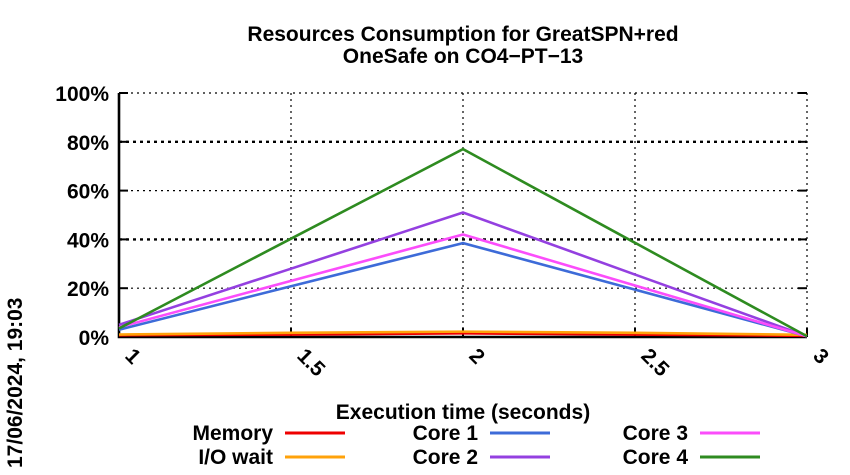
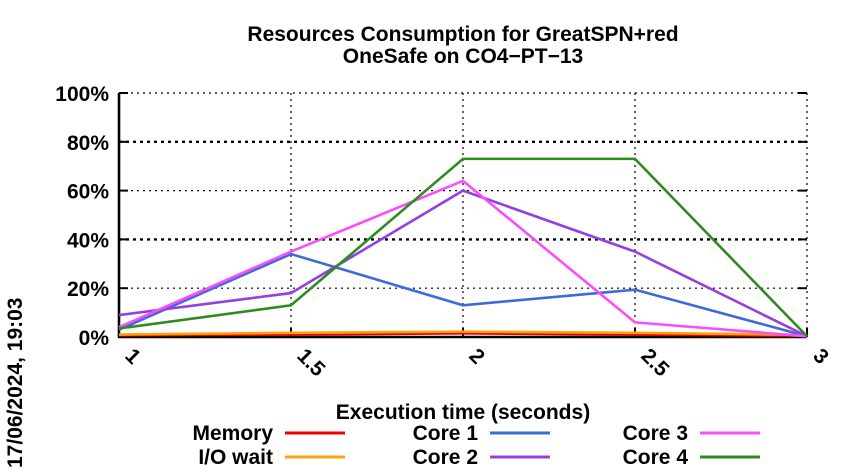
Core 2/1: 5% -> 9%
Core 1/1.5: 21% -> 34%
Core 2/1.5: 28% -> 18%
Core 3/1.5: 23% -> 35%
Core 4/1.5: 40% -> 13%
Core 1/2: 38% -> 13%
Core 2/2: 51% -> 60%
Core 3/2: 42% -> 64%
Core 4/2: 77% -> 73%
Core 2/2.5: 26% -> 35%
Core 3/2.5: 21% -> 6%
Core 4/2.5: 39% -> 73%
